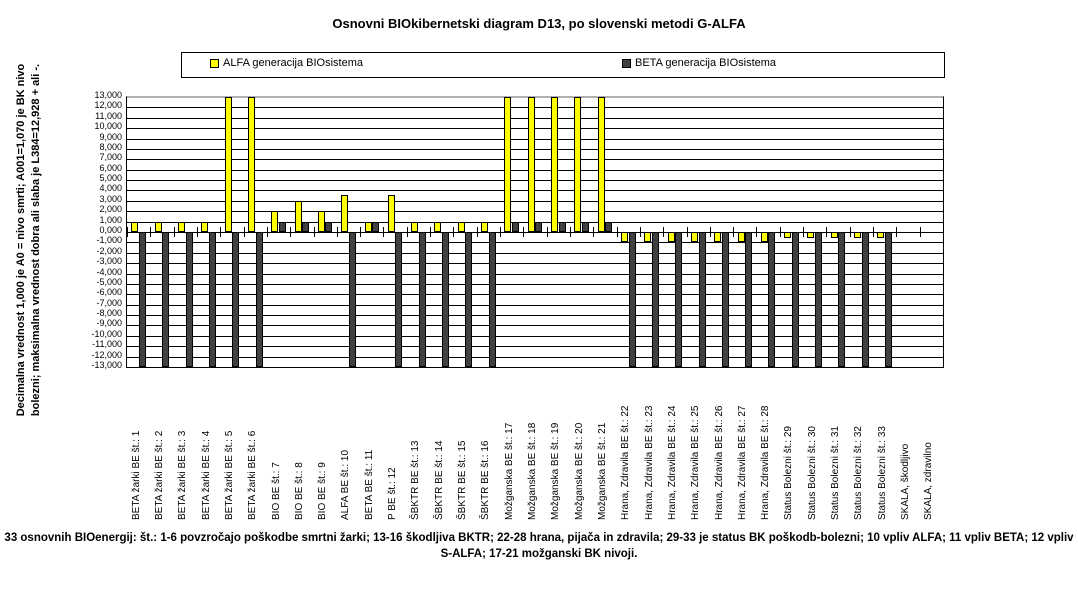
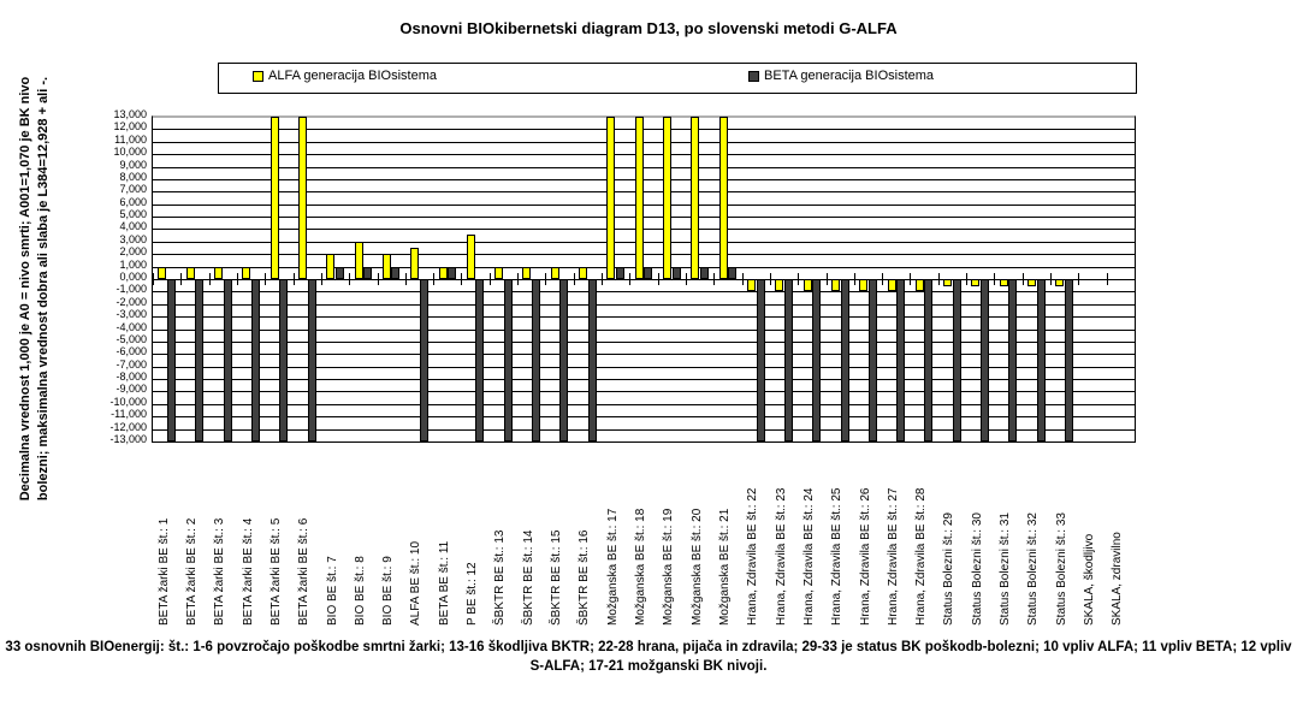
ALFA generacija BIOsistema/ALFA BE št.: 10: 3,6 -> 2,5
